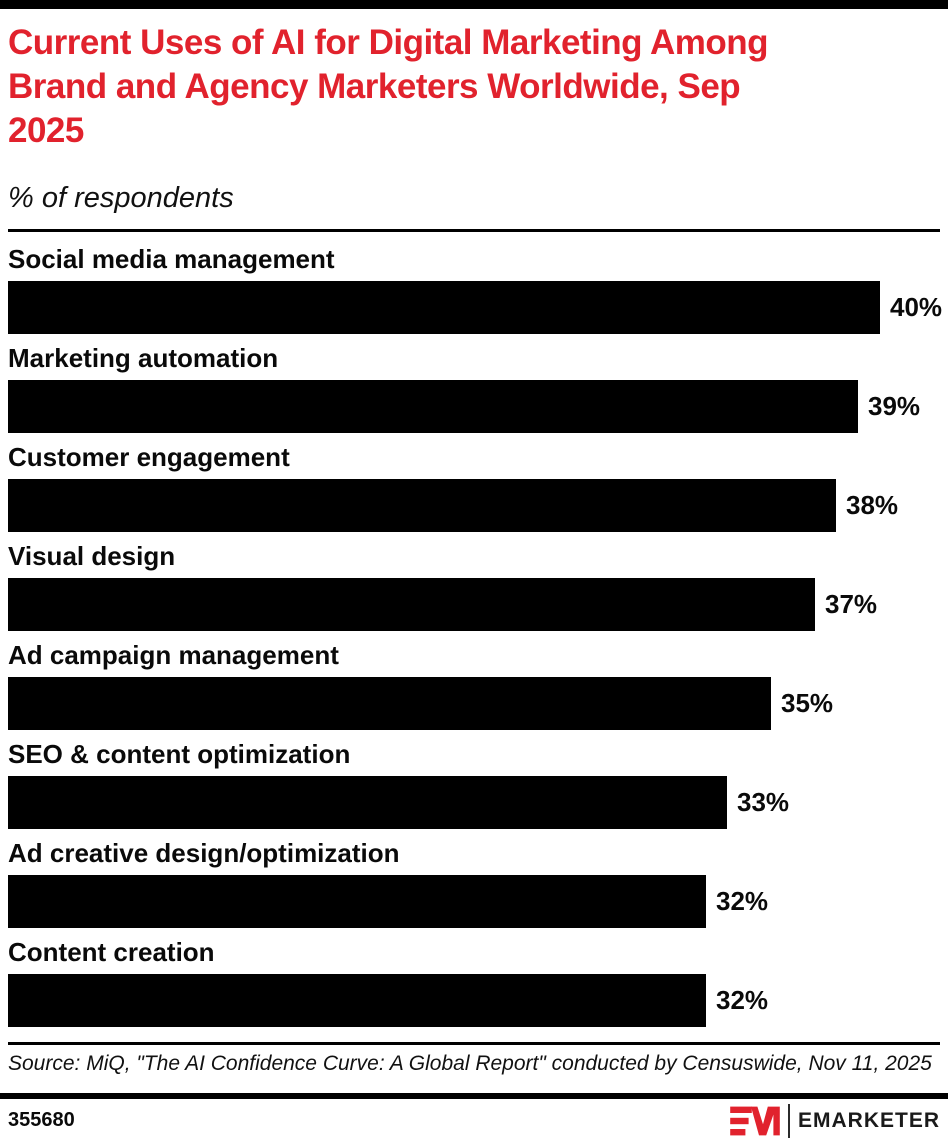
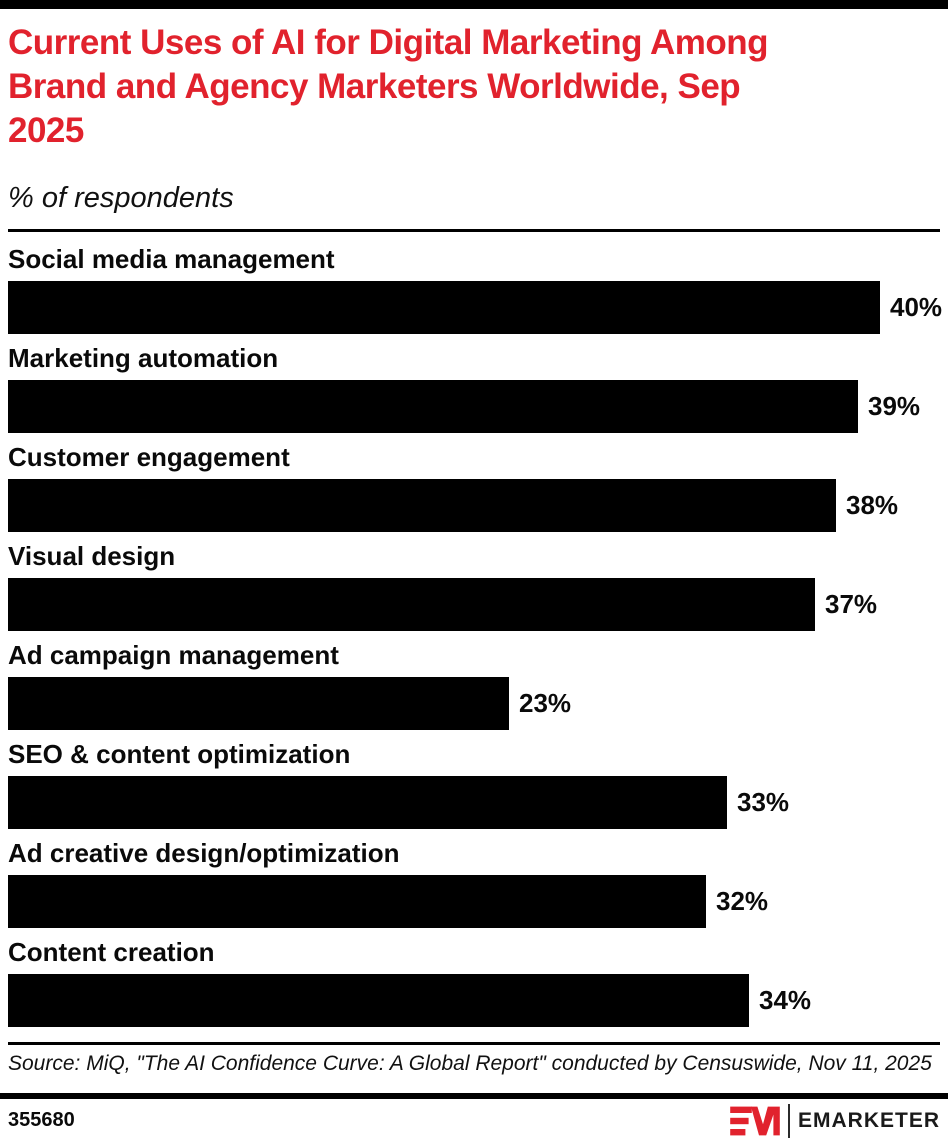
Ad campaign management: 35% -> 23%
Content creation: 32% -> 34%
